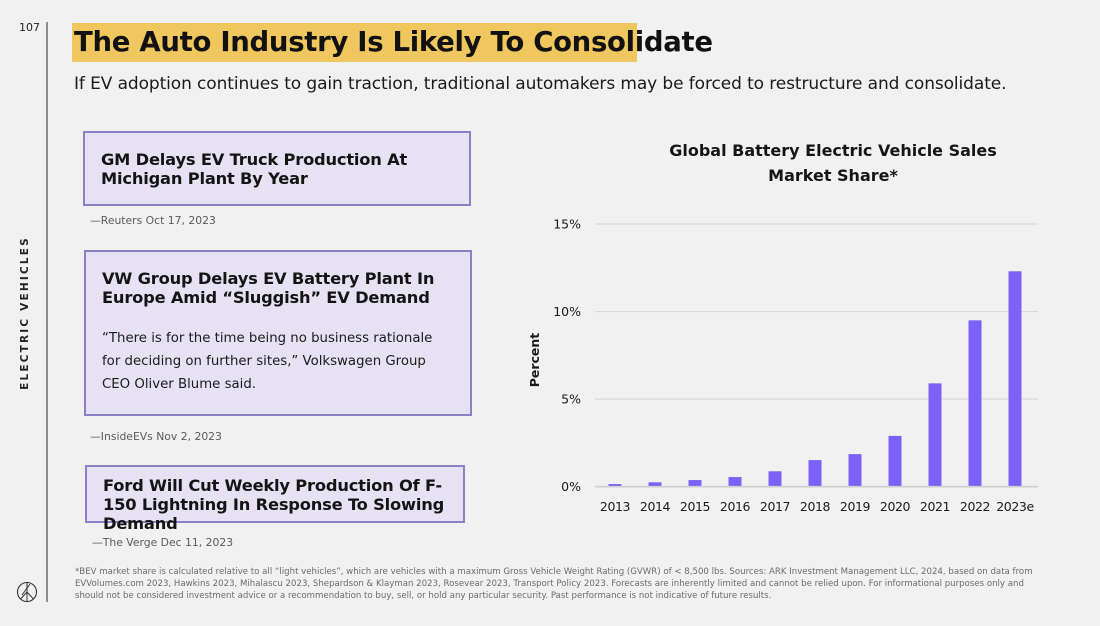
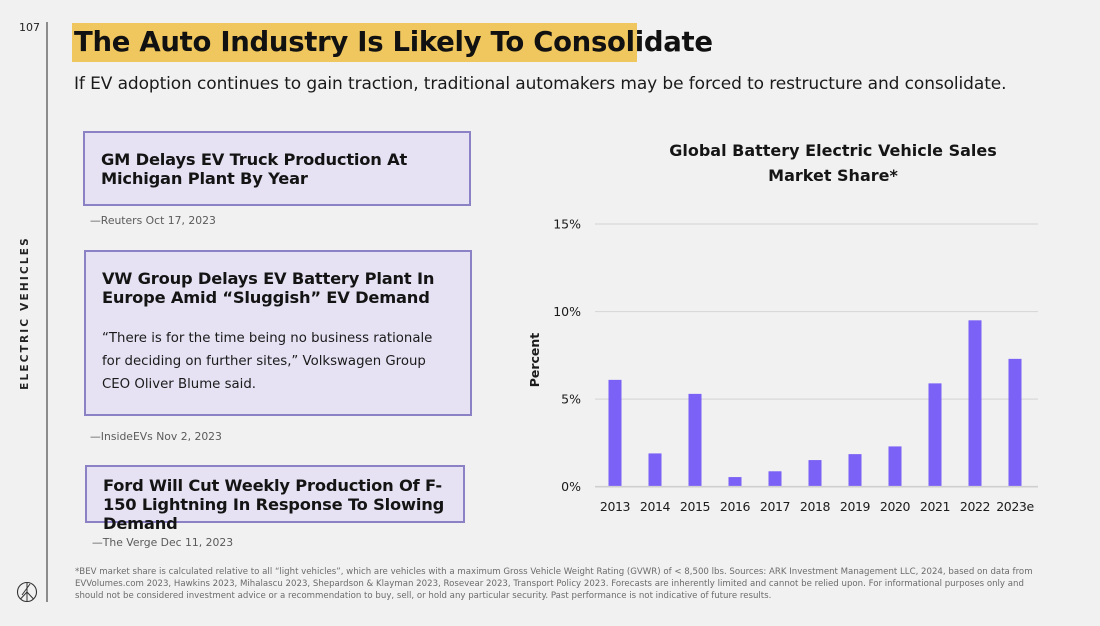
2013: 0.1% -> 6.1%
2014: 0.2% -> 1.9%
2015: 0.4% -> 5.3%
2020: 2.9% -> 2.3%
2023e: 12.3% -> 7.3%
